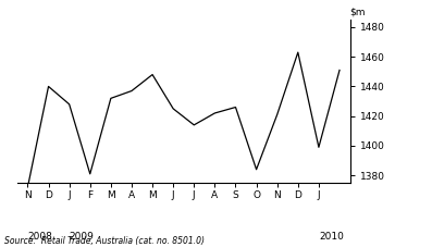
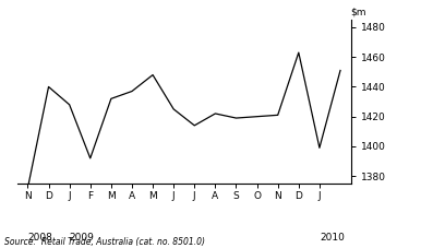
F: 1381 -> 1392
S: 1426 -> 1419
O: 1384 -> 1420
